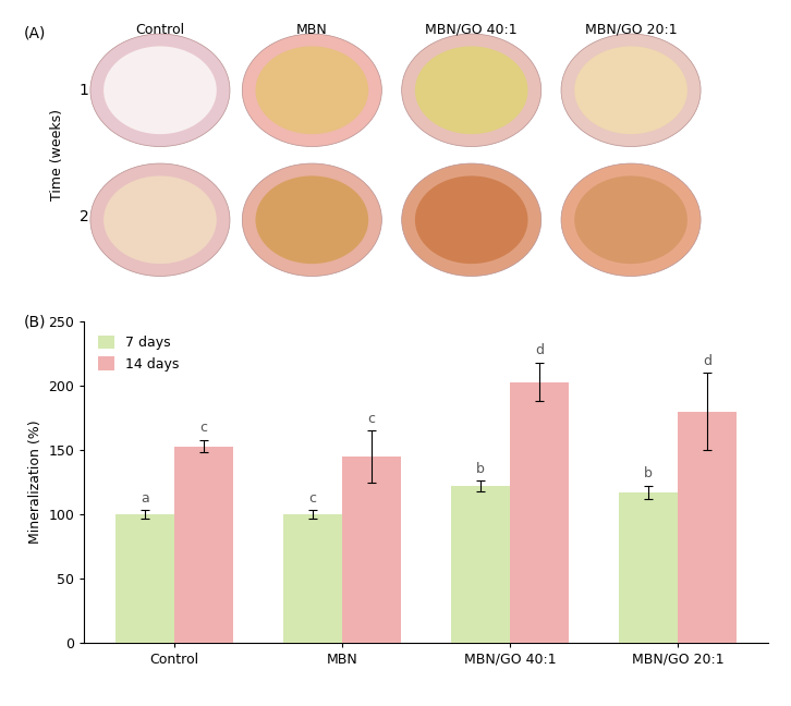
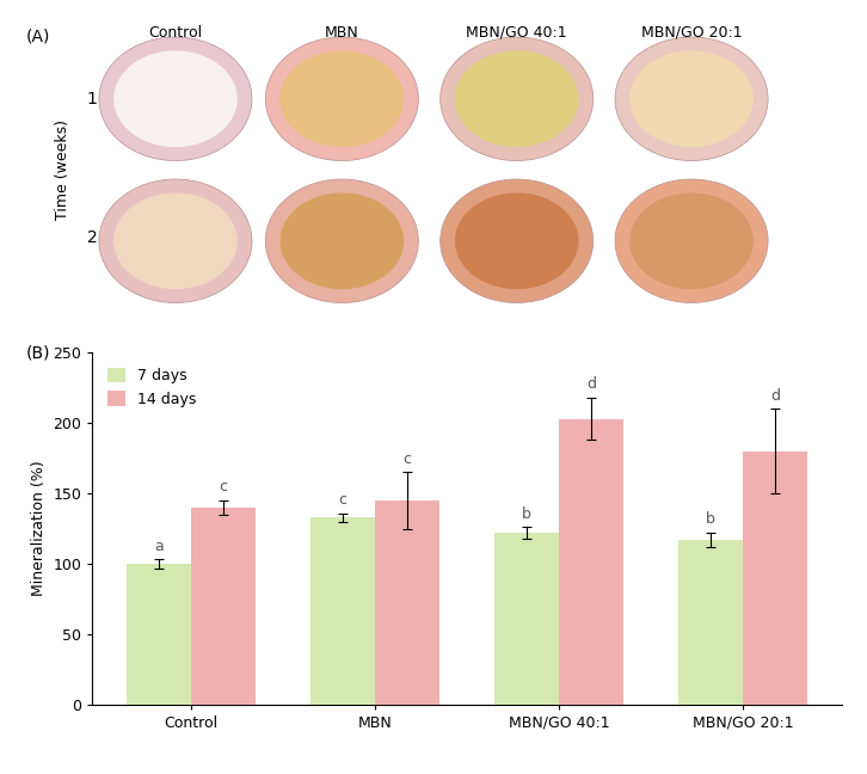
14 days/Control: 153 -> 140
7 days/MBN: 100 -> 133
